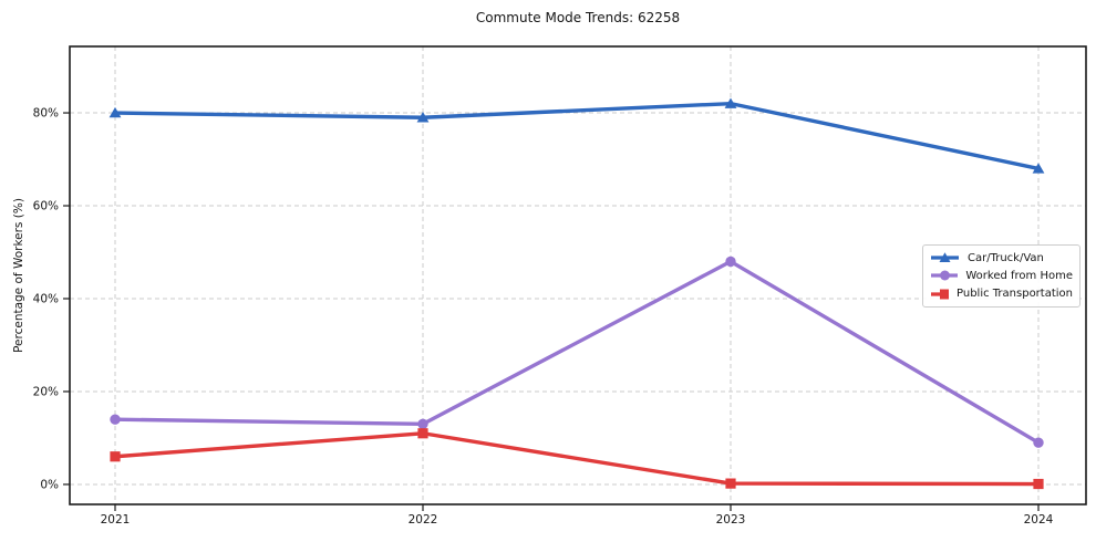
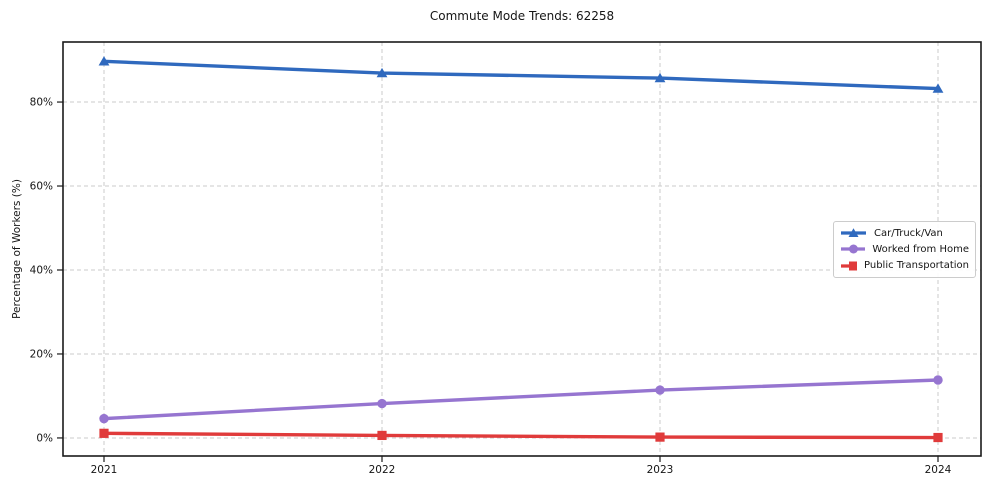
Car/Truck/Van/2021: 80% -> 90%
Worked from Home/2021: 14% -> 5%
Public Transportation/2021: 6% -> 1%
Car/Truck/Van/2022: 79% -> 87%
Worked from Home/2022: 13% -> 8%
Public Transportation/2022: 11% -> 1%
Car/Truck/Van/2023: 82% -> 86%
Worked from Home/2023: 48% -> 11%
Car/Truck/Van/2024: 68% -> 83%
Worked from Home/2024: 9% -> 14%
